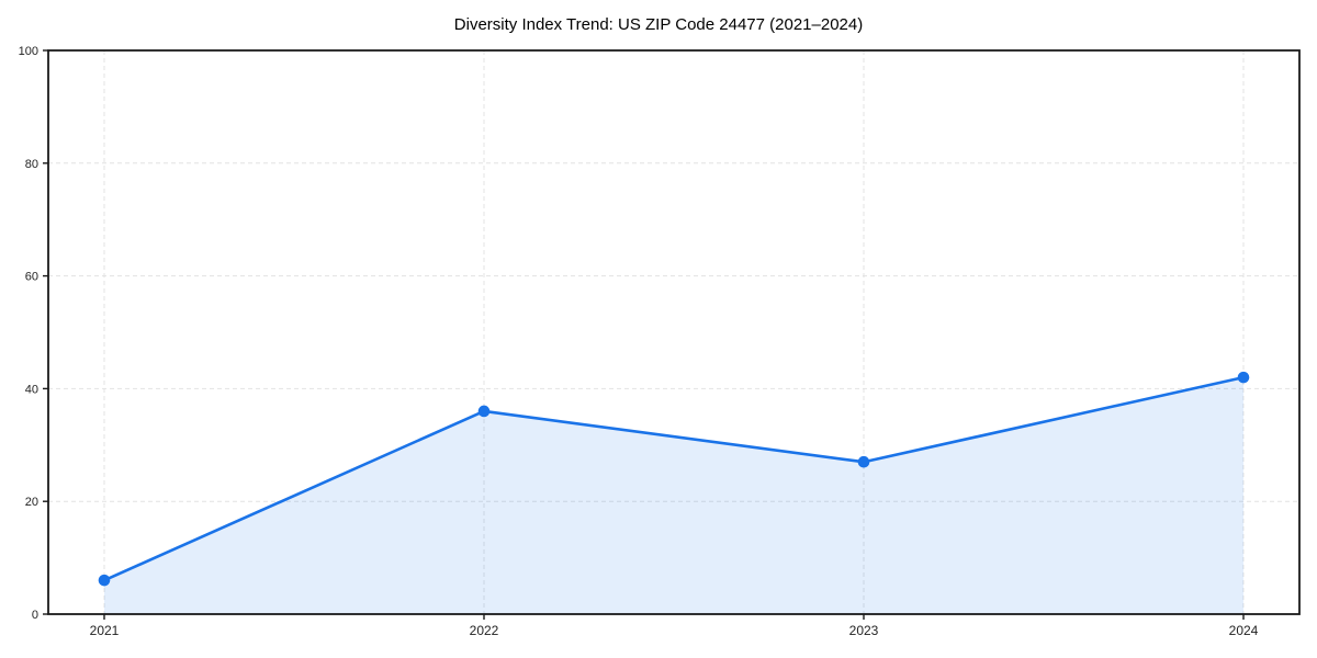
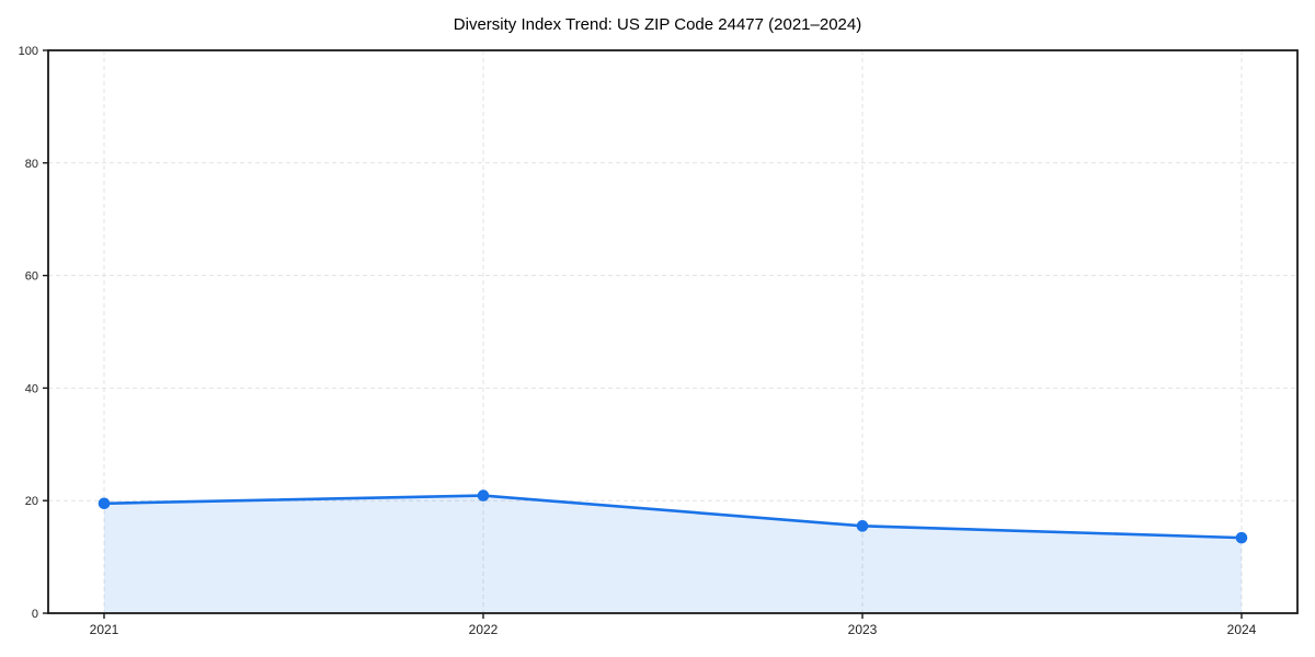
2021: 6 -> 20
2022: 36 -> 21
2023: 27 -> 16
2024: 42 -> 13
